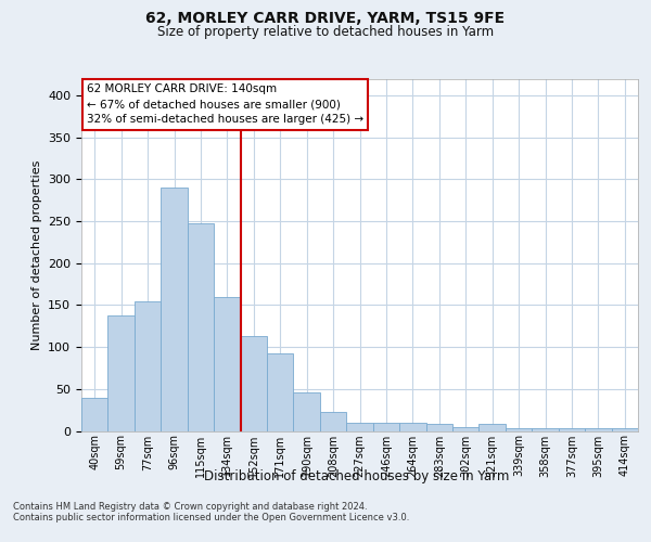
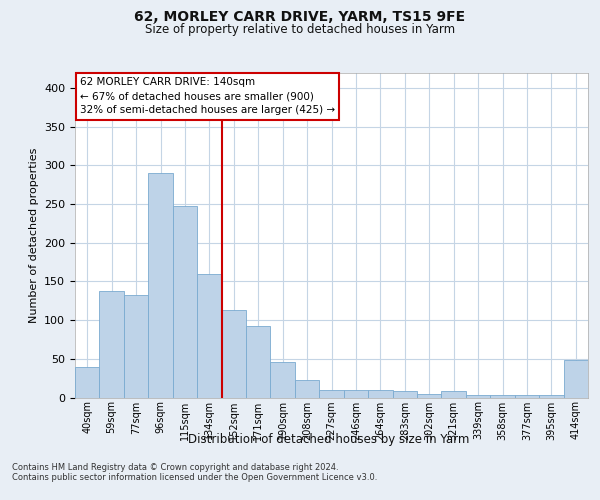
77sqm: 155 -> 132
414sqm: 3 -> 48
